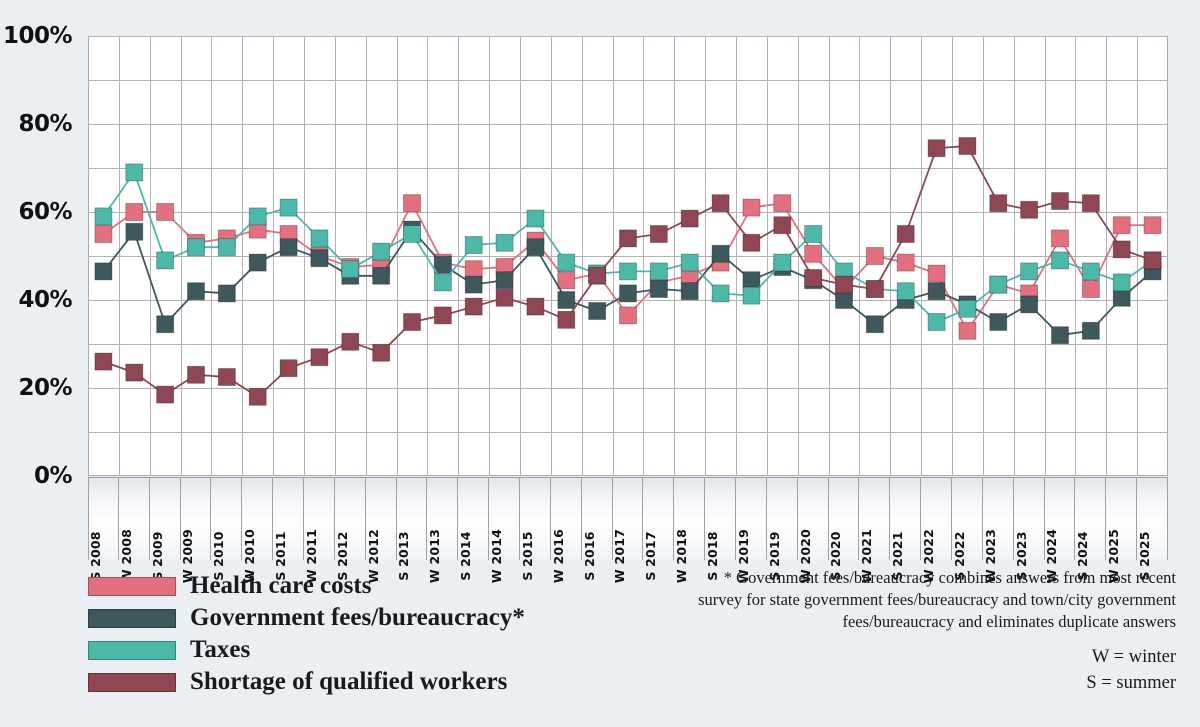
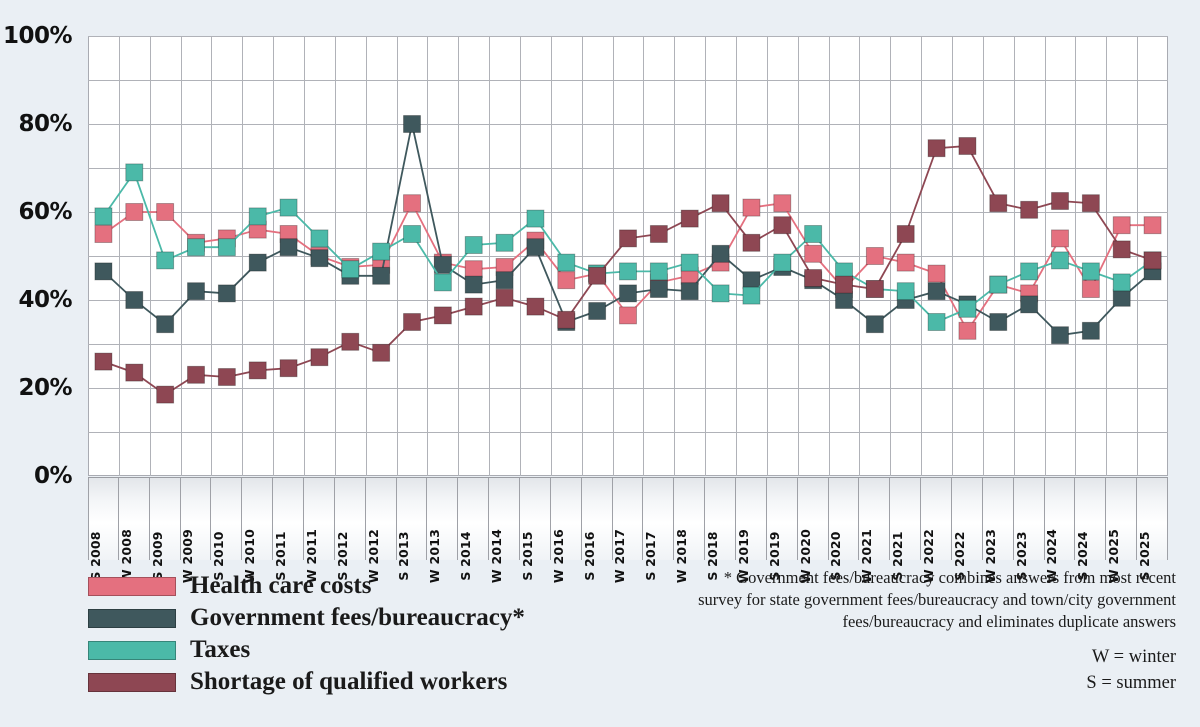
Government fees/bureaucracy*/W 2008: 56% -> 40%
Shortage of qualified workers/W 2010: 18% -> 24%
Government fees/bureaucracy*/S 2013: 56% -> 80%
Government fees/bureaucracy*/W 2016: 40% -> 35%
